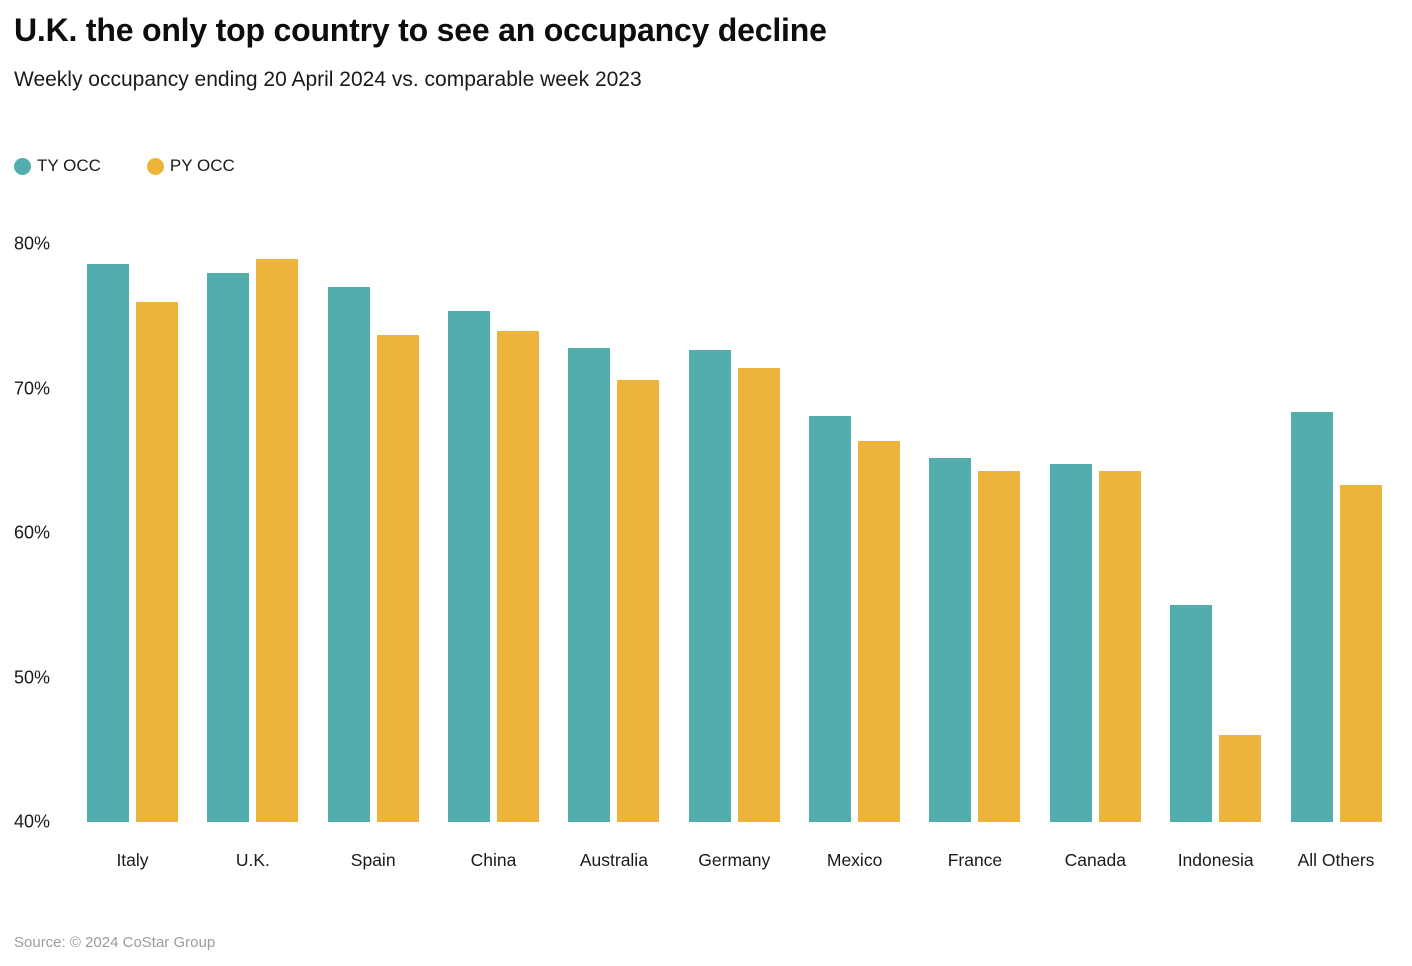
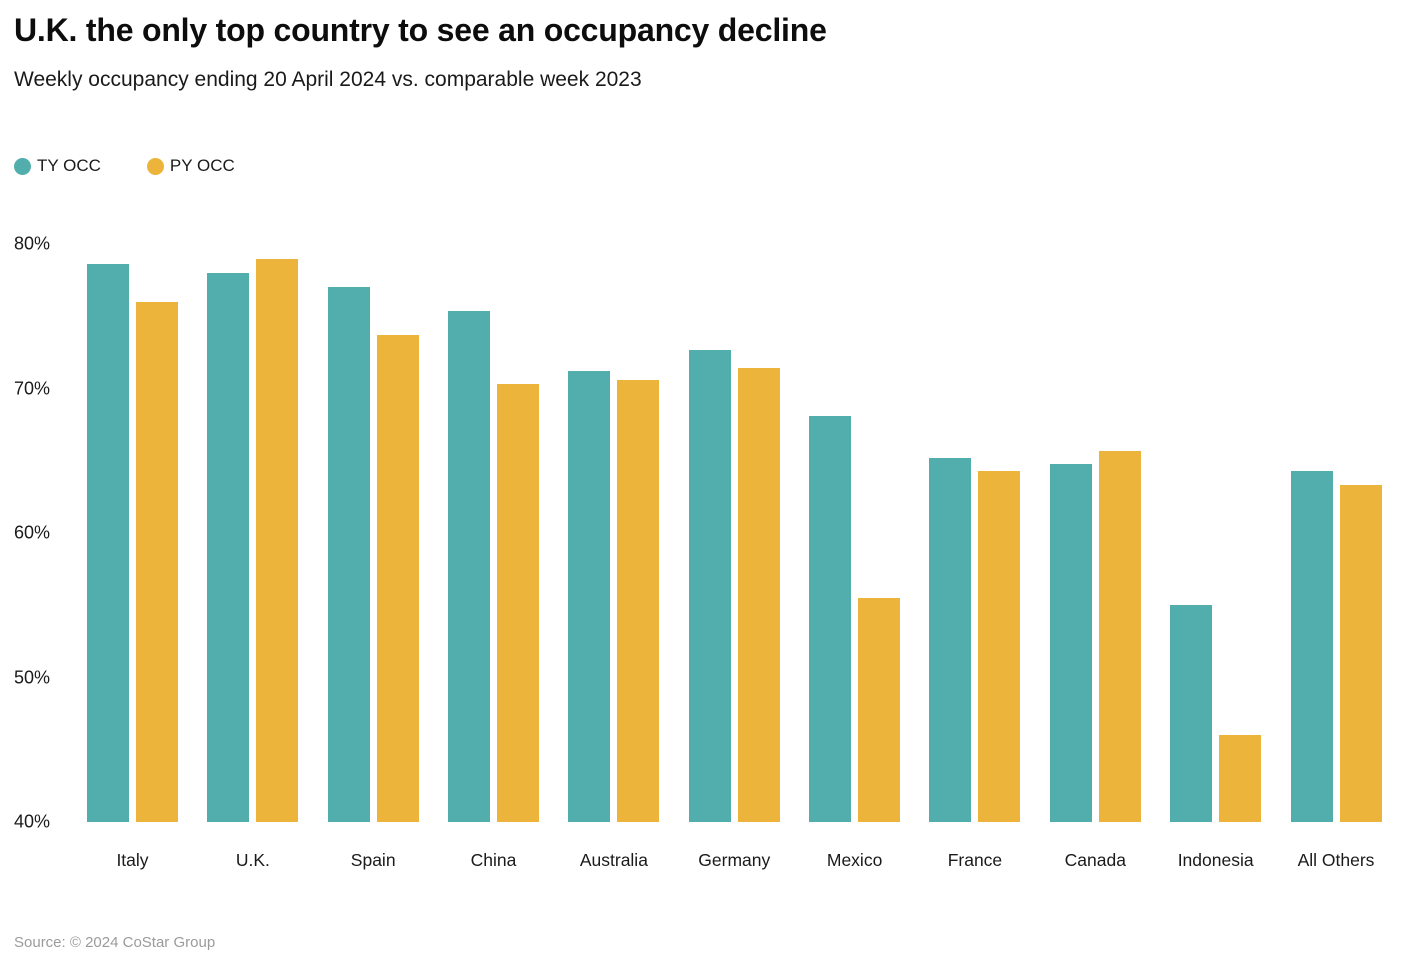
PY OCC/China: 74.0% -> 70.3%
TY OCC/Australia: 72.8% -> 71.2%
PY OCC/Mexico: 66.4% -> 55.5%
PY OCC/Canada: 64.3% -> 65.7%
TY OCC/All Others: 68.4% -> 64.3%
